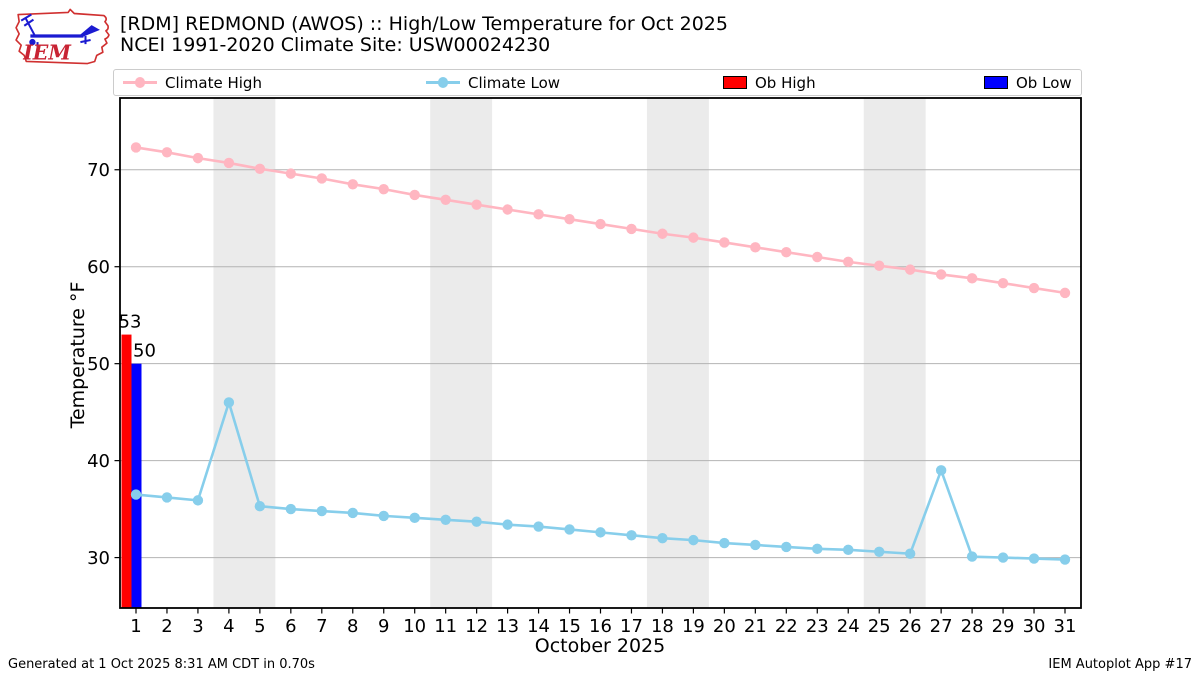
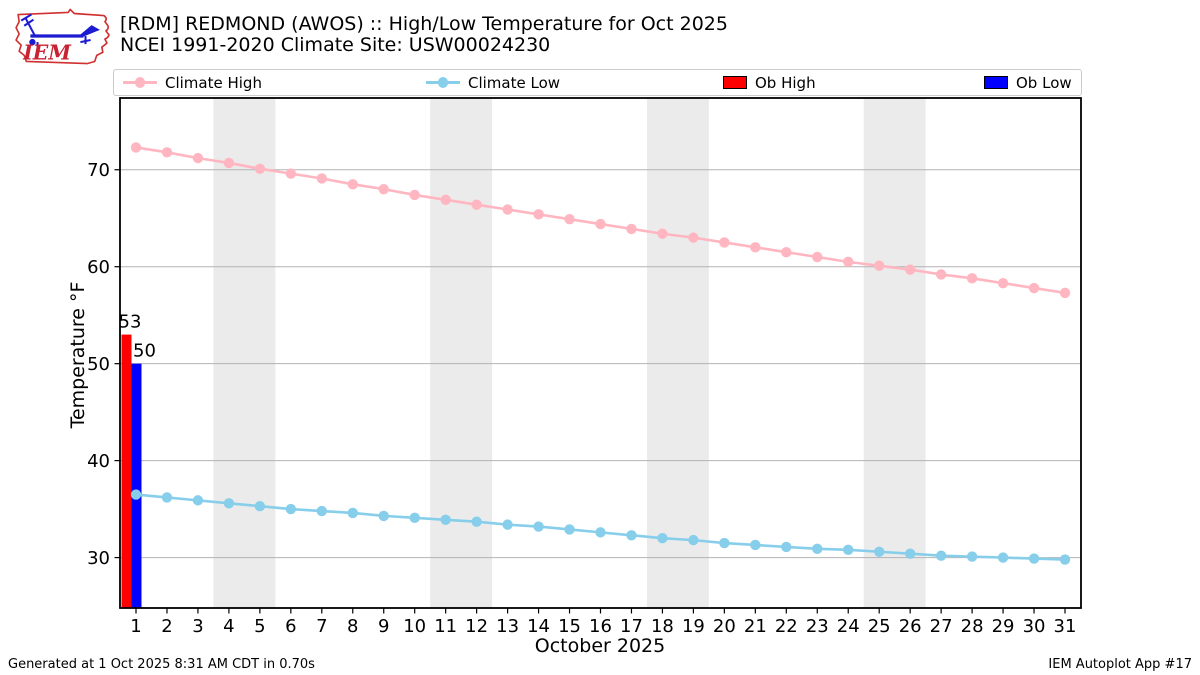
Climate Low/4: 46 -> 36
Climate Low/27: 39 -> 30
